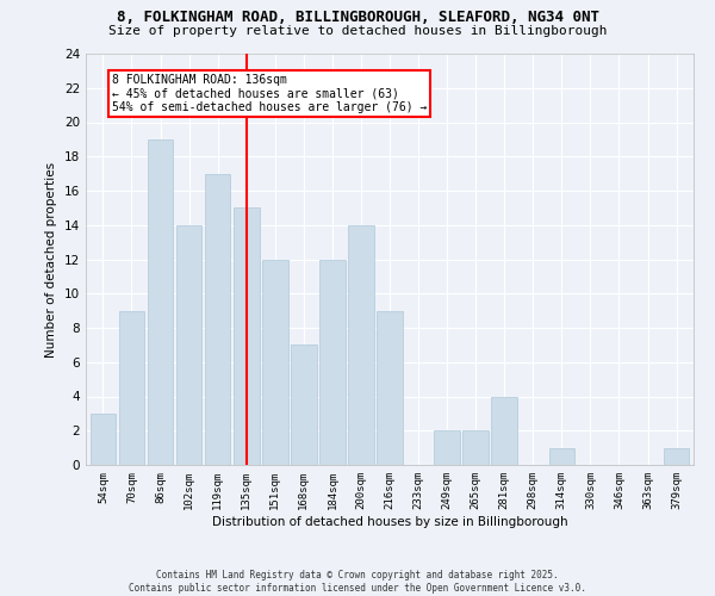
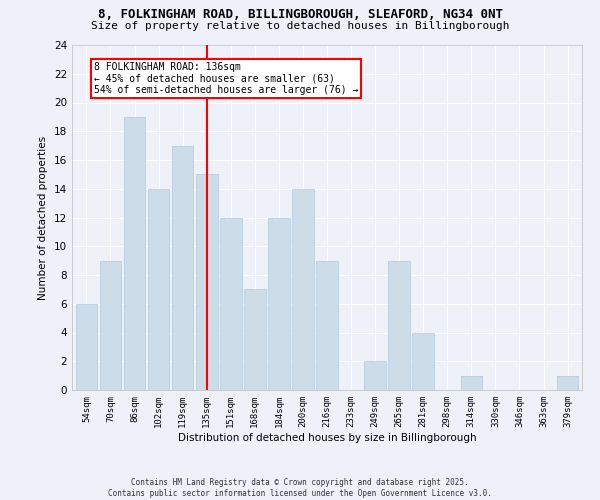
54sqm: 3 -> 6
265sqm: 2 -> 9
